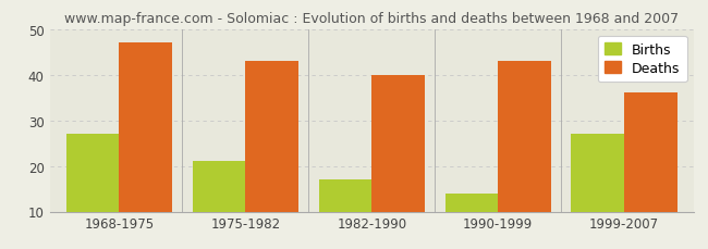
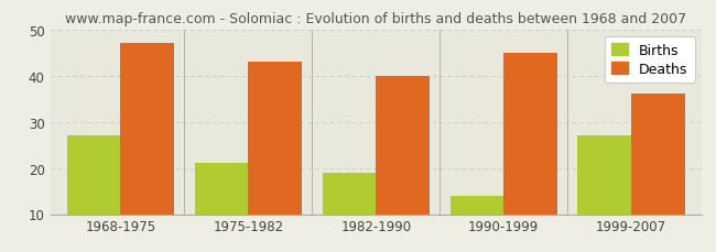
Births/1982-1990: 17 -> 19
Deaths/1990-1999: 43 -> 45
